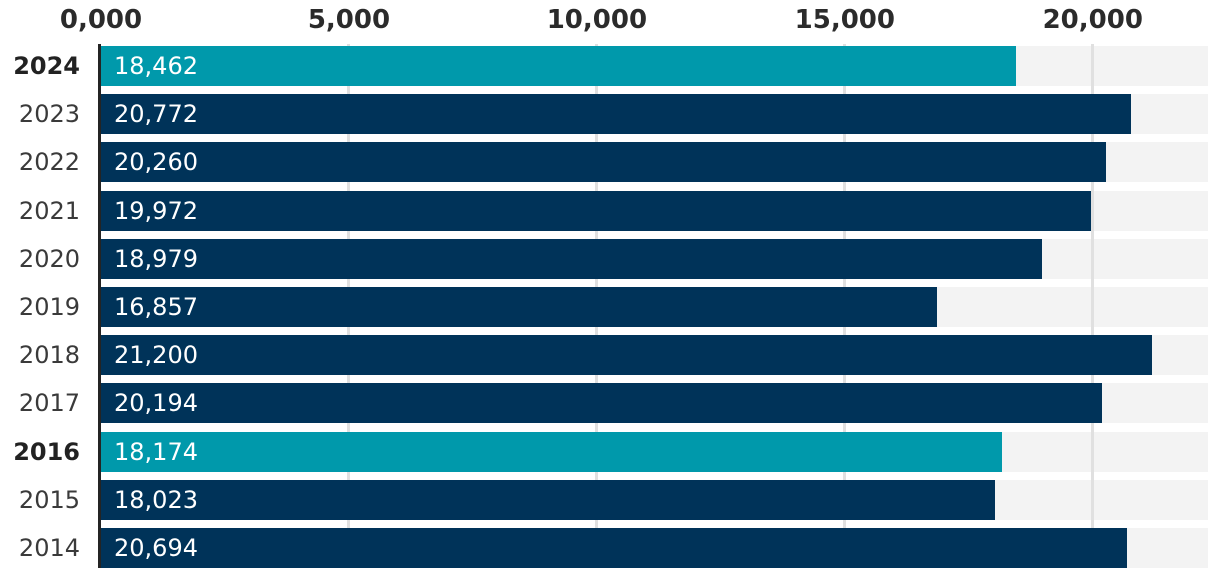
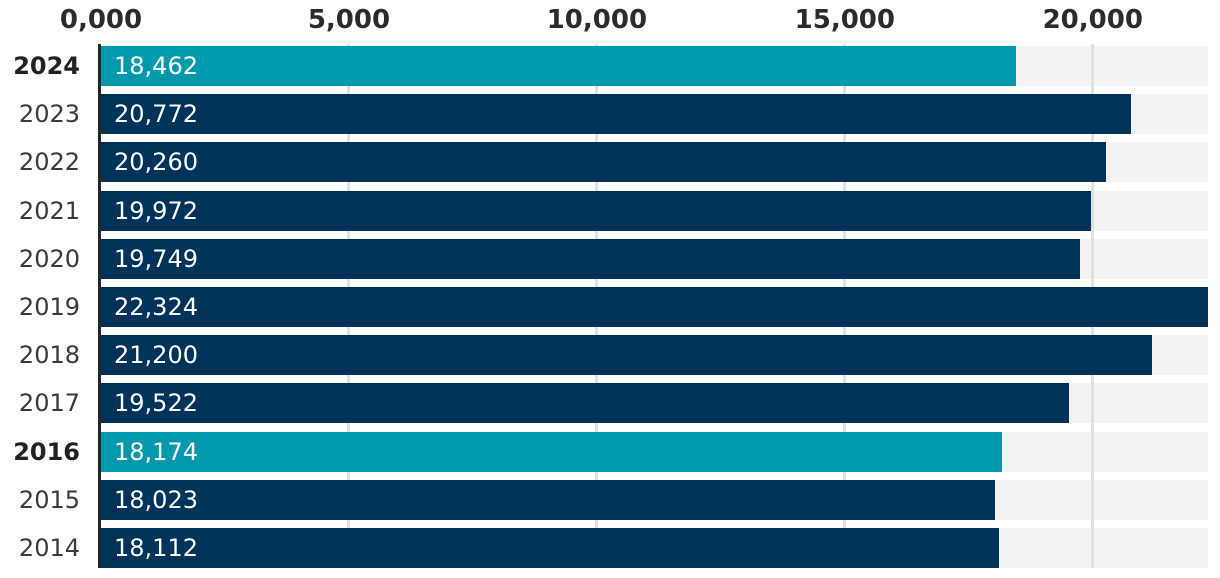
2020: 18,979 -> 19,749
2019: 16,857 -> 22,324
2017: 20,194 -> 19,522
2014: 20,694 -> 18,112
